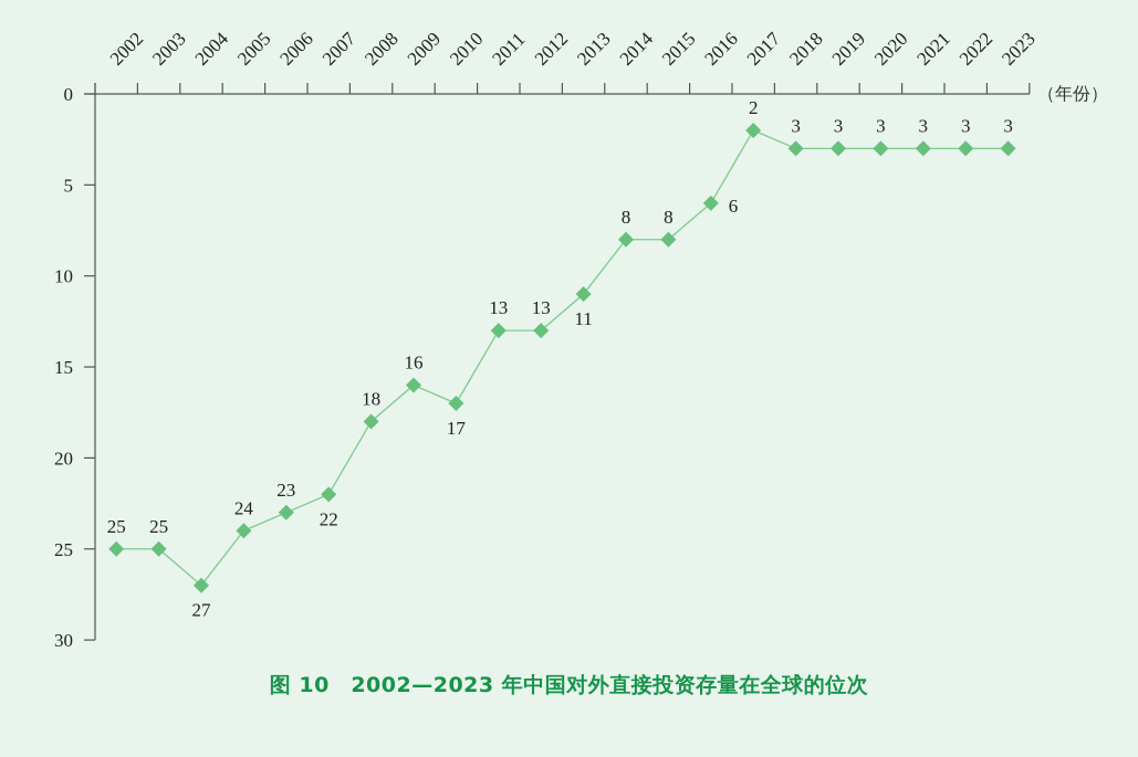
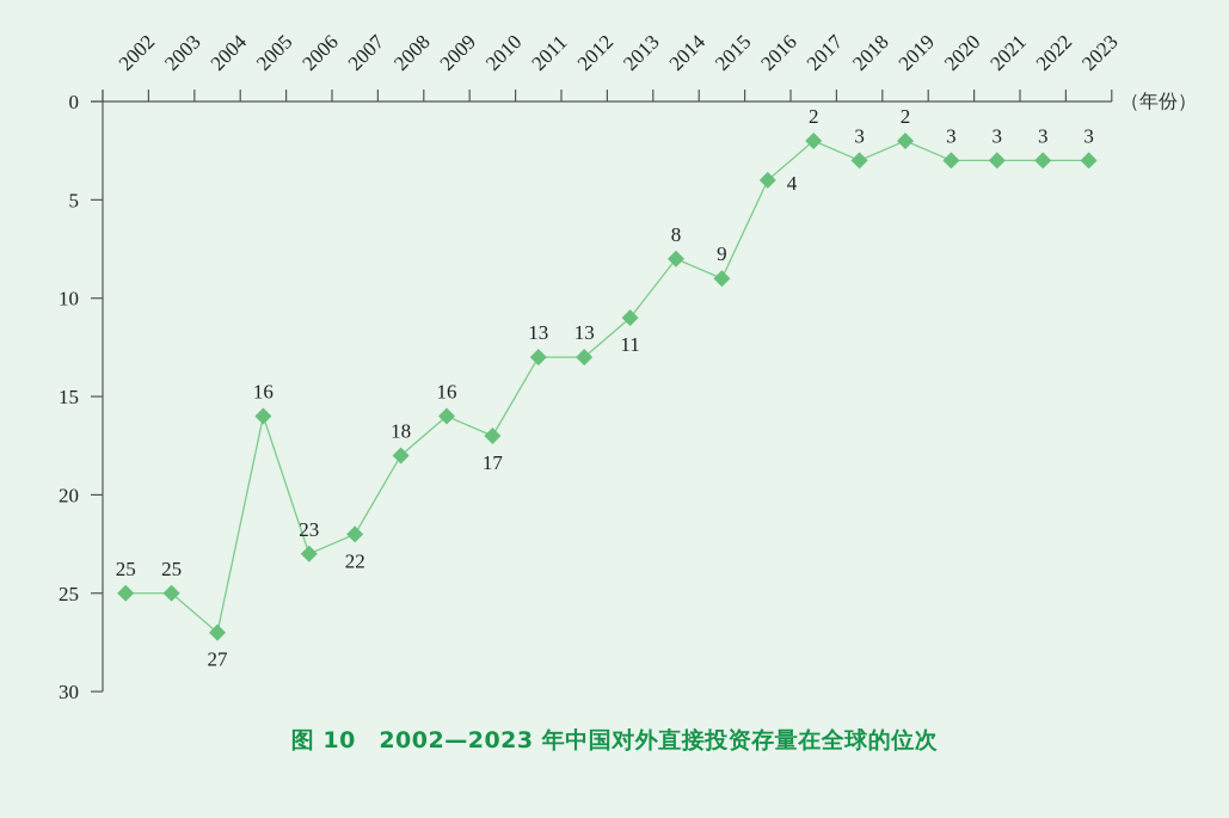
2005: 24 -> 16
2015: 8 -> 9
2016: 6 -> 4
2019: 3 -> 2
